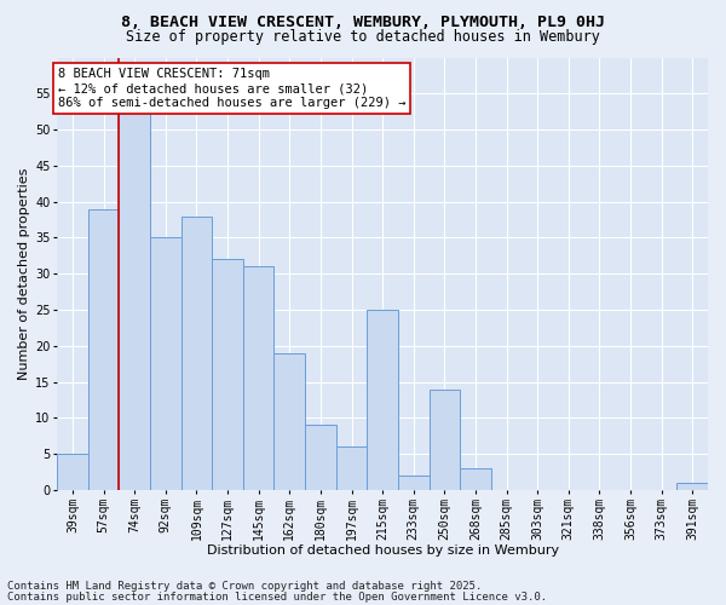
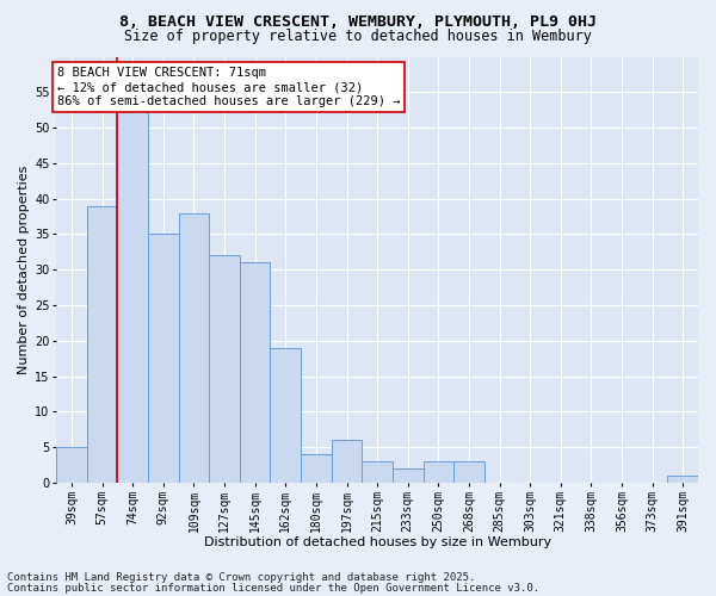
180sqm: 9 -> 4
215sqm: 25 -> 3
250sqm: 14 -> 3
